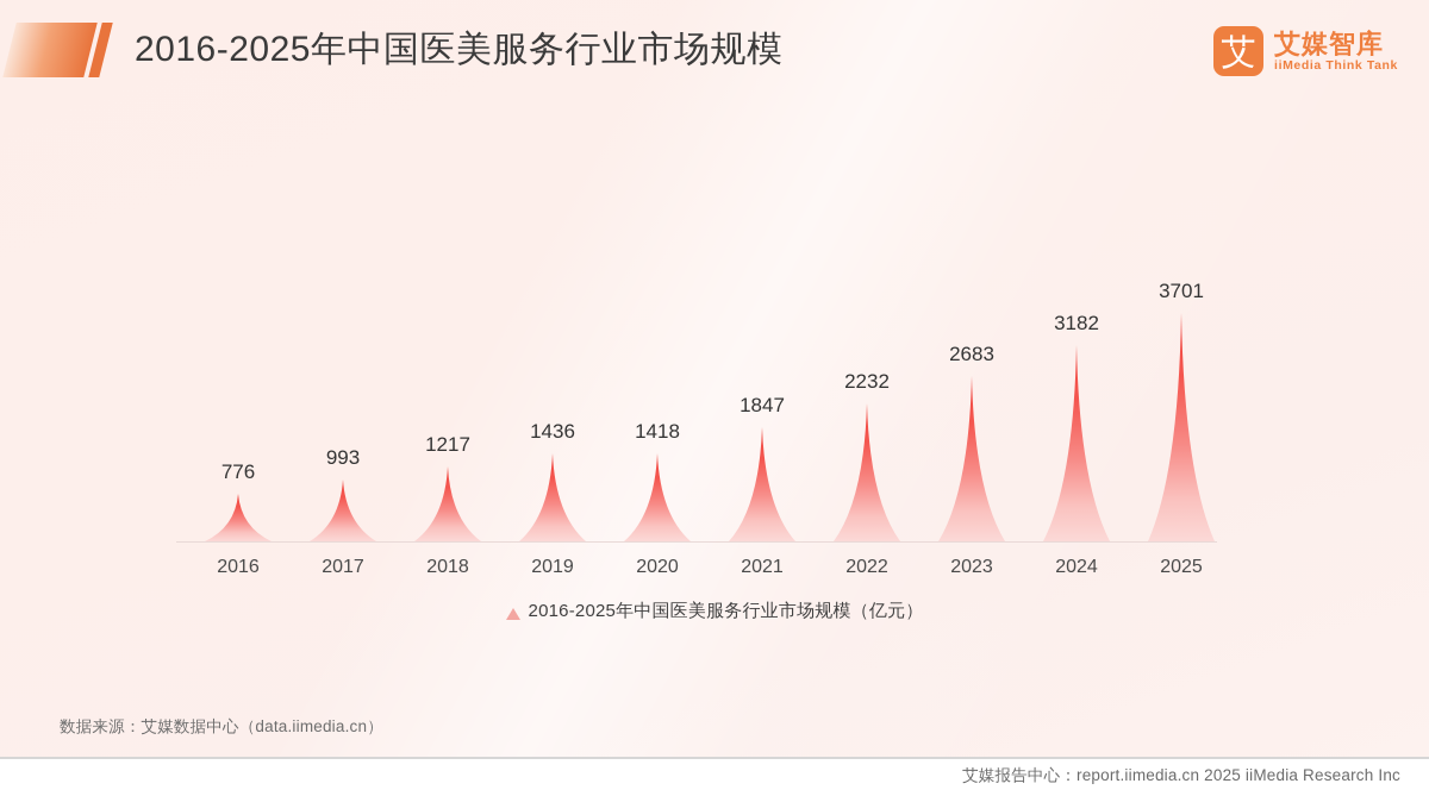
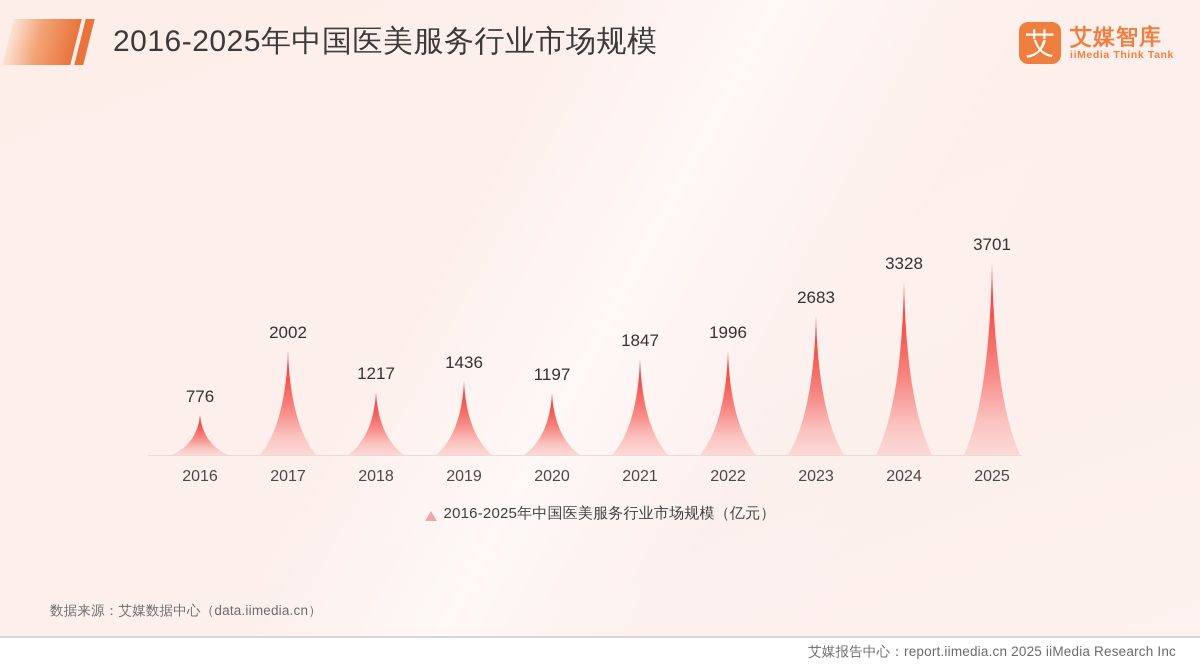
2017: 993 -> 2002
2020: 1418 -> 1197
2022: 2232 -> 1996
2024: 3182 -> 3328
